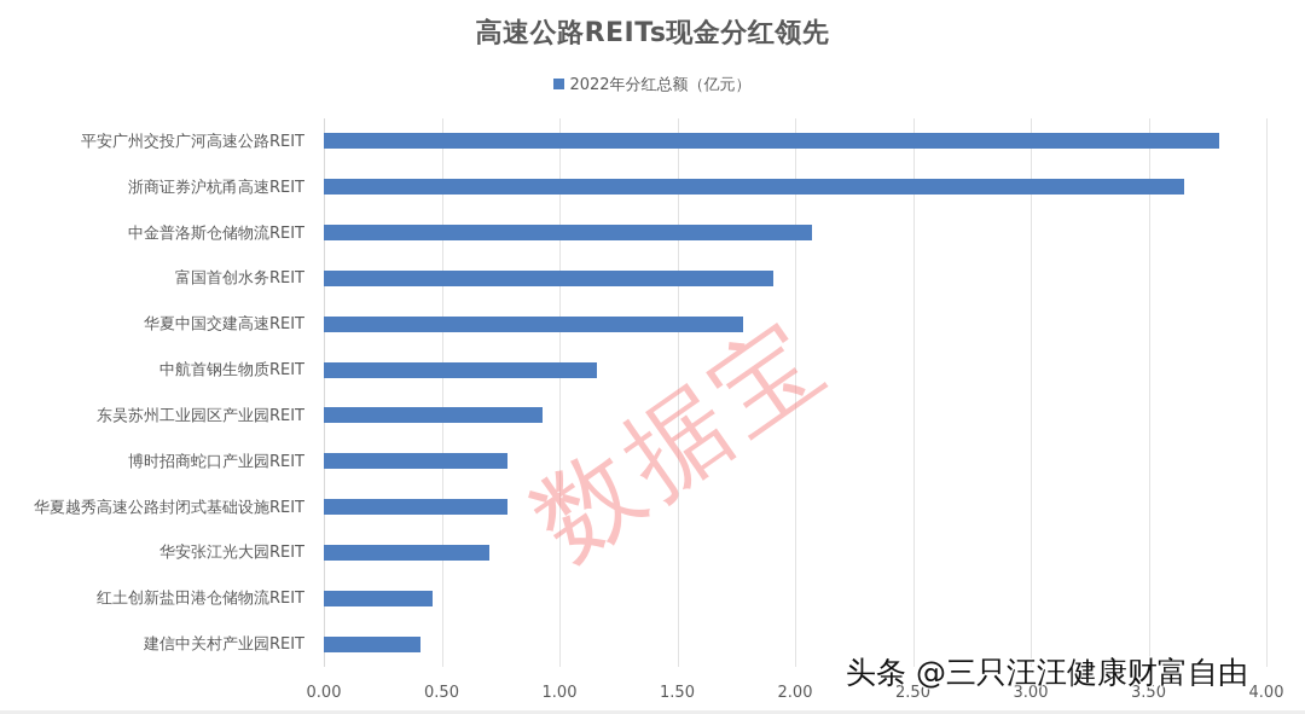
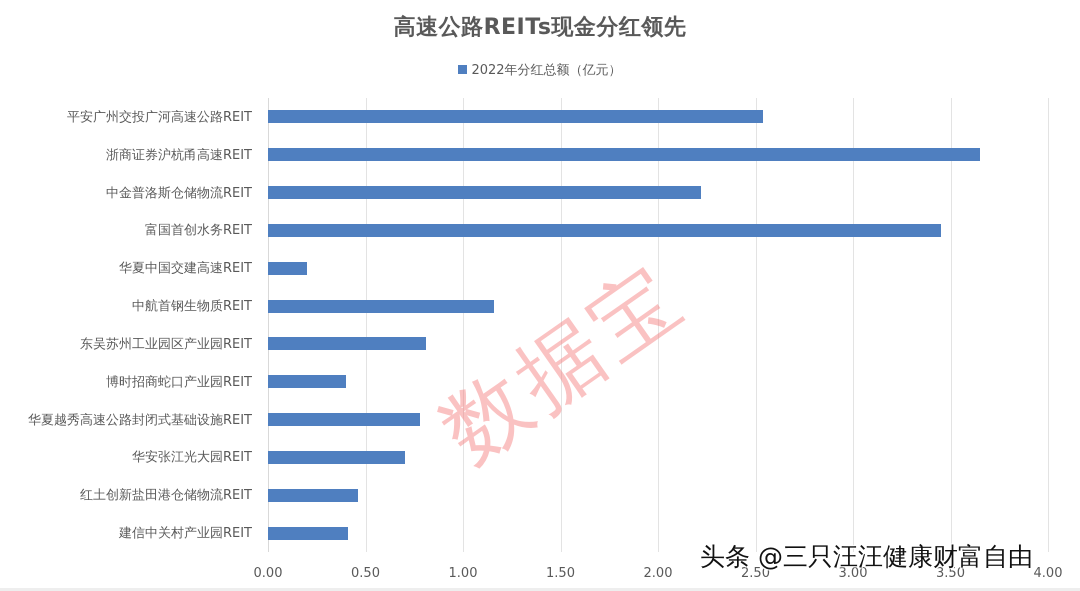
平安广州交投广河高速公路REIT: 3.80 -> 2.54
中金普洛斯仓储物流REIT: 2.07 -> 2.22
富国首创水务REIT: 1.91 -> 3.45
华夏中国交建高速REIT: 1.78 -> 0.20
东吴苏州工业园区产业园REIT: 0.93 -> 0.81
博时招商蛇口产业园REIT: 0.78 -> 0.40
